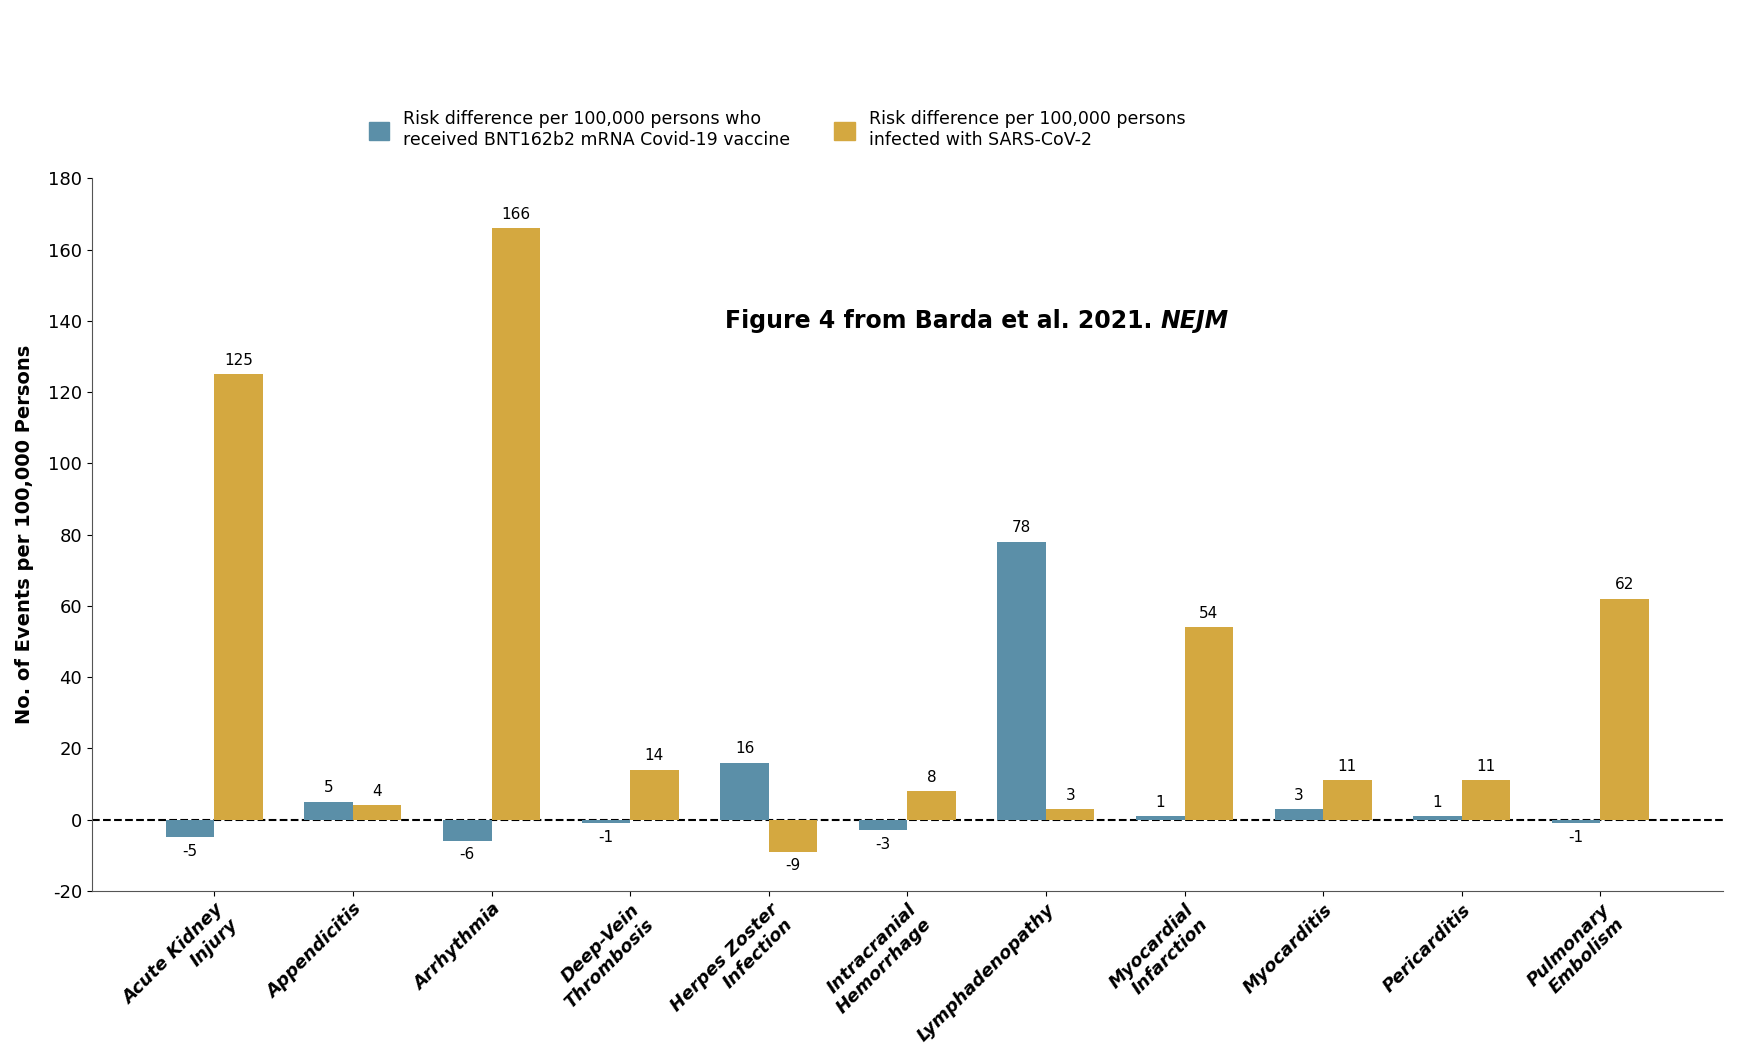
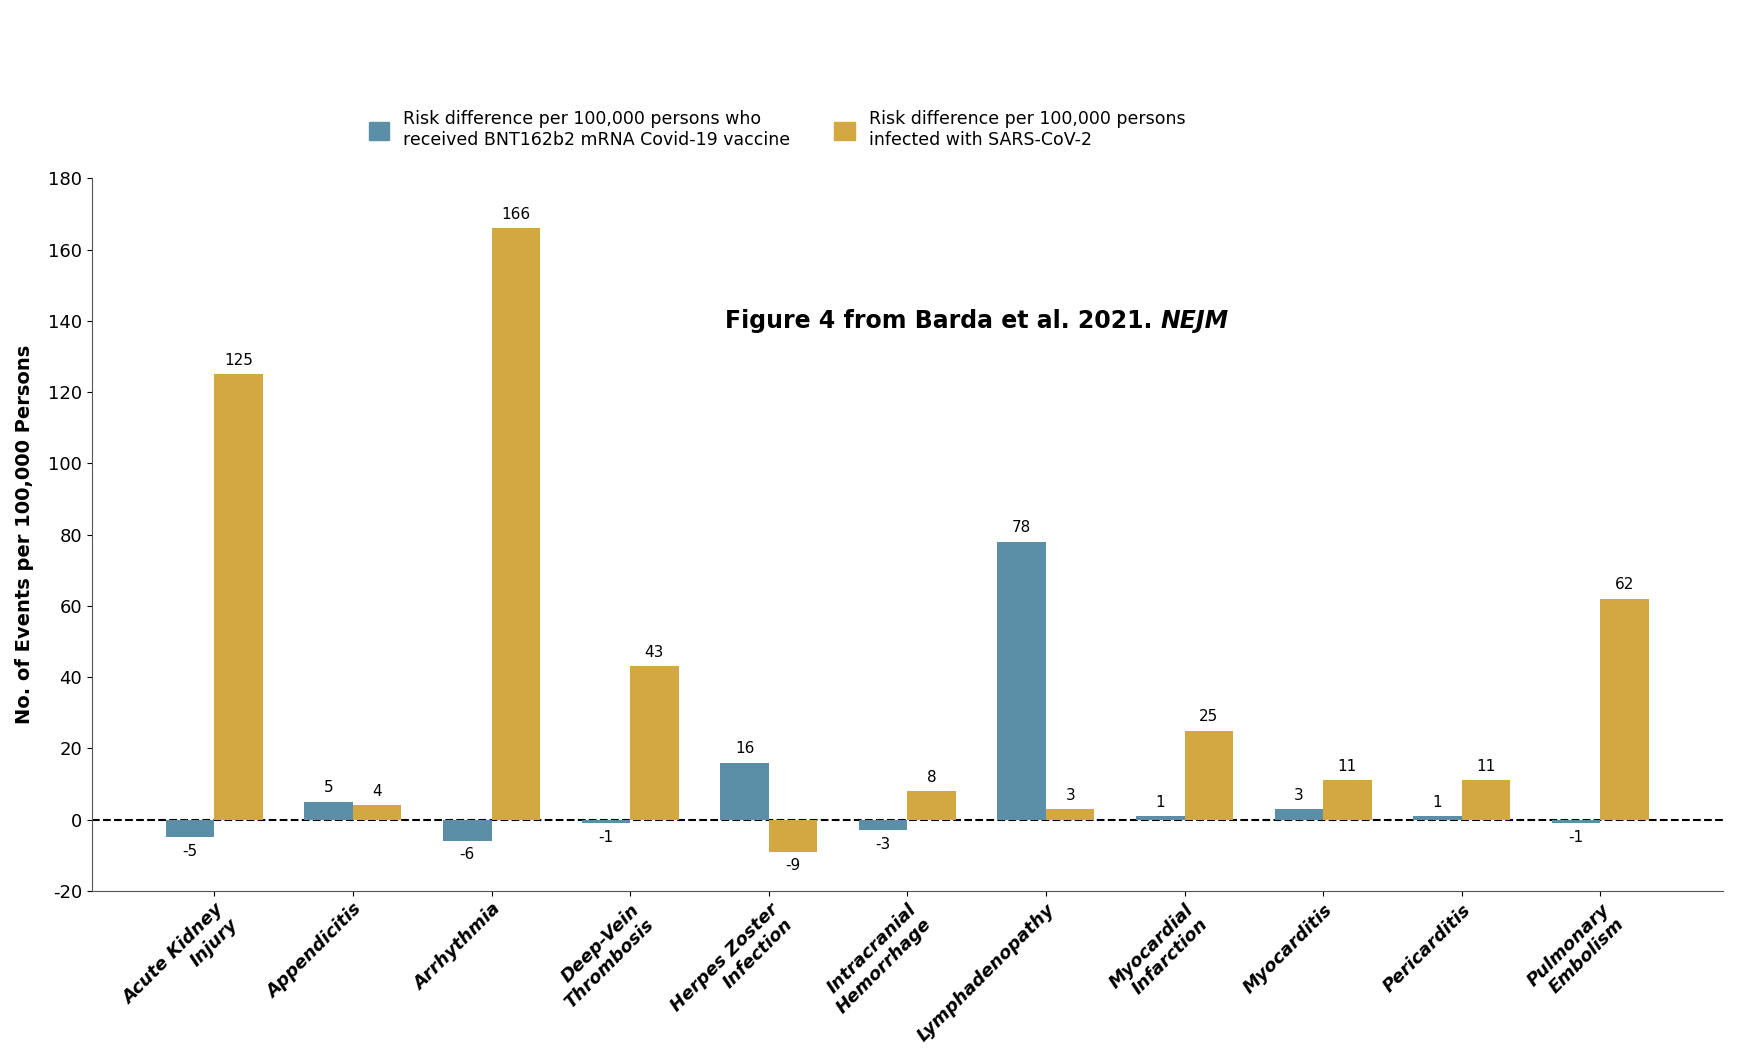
Risk difference per 100,000 persons infected with SARS-CoV-2/Deep-Vein Thrombosis: 14 -> 43
Risk difference per 100,000 persons infected with SARS-CoV-2/Myocardial Infarction: 54 -> 25
